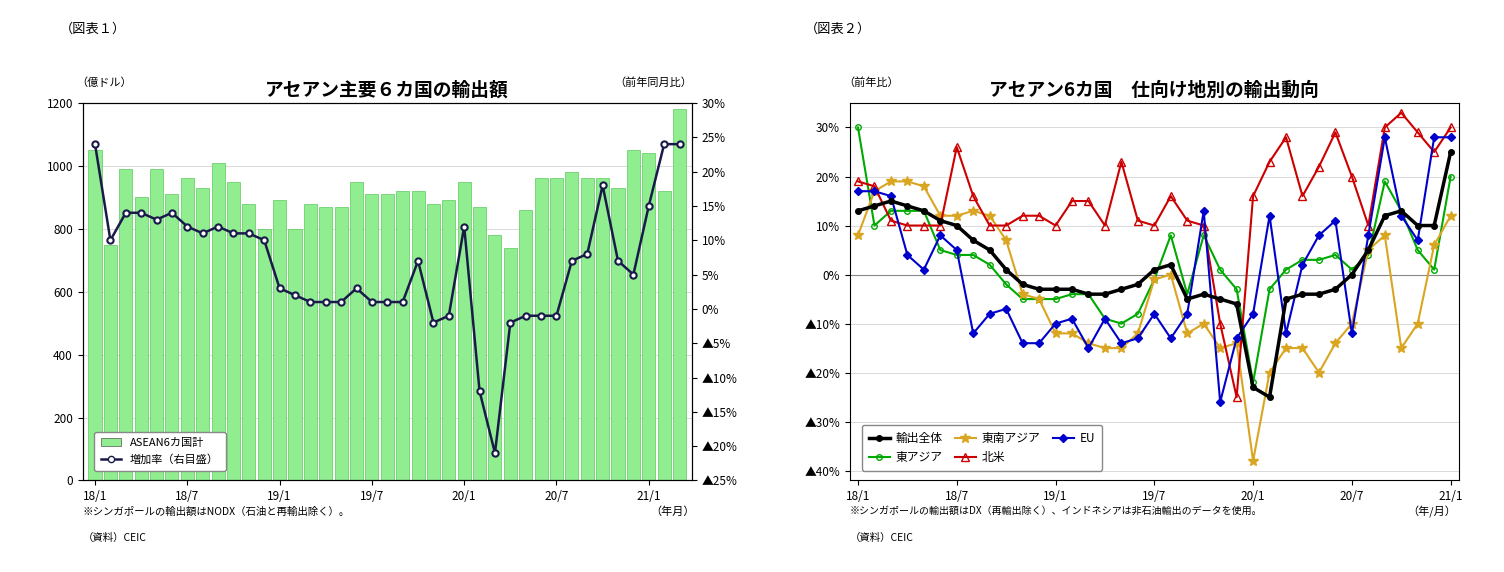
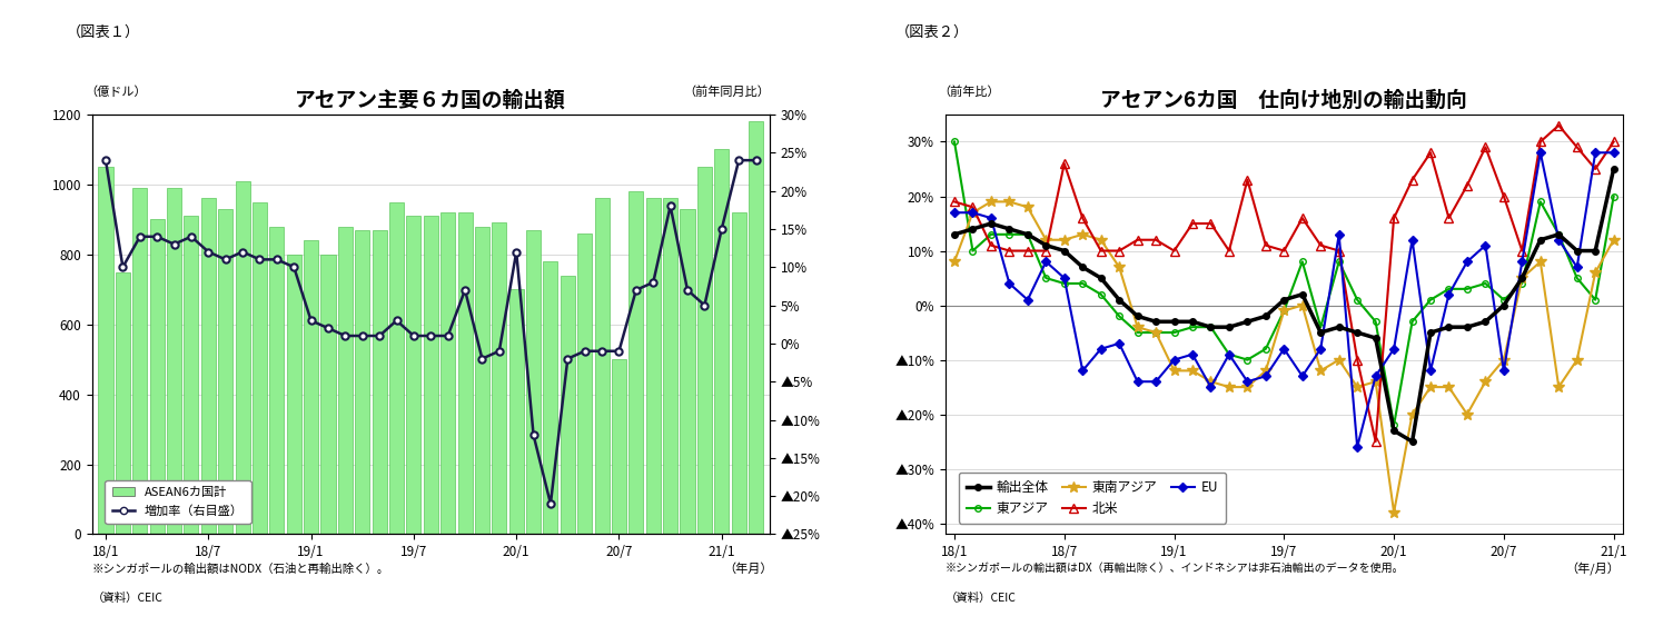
アセアン主要６カ国の輸出額/ASEAN6カ国計/19/1: 890 -> 840
アセアン主要６カ国の輸出額/ASEAN6カ国計/20/1: 950 -> 700
アセアン主要６カ国の輸出額/ASEAN6カ国計/20/7: 960 -> 500
アセアン主要６カ国の輸出額/ASEAN6カ国計/21/1: 1040 -> 1100
